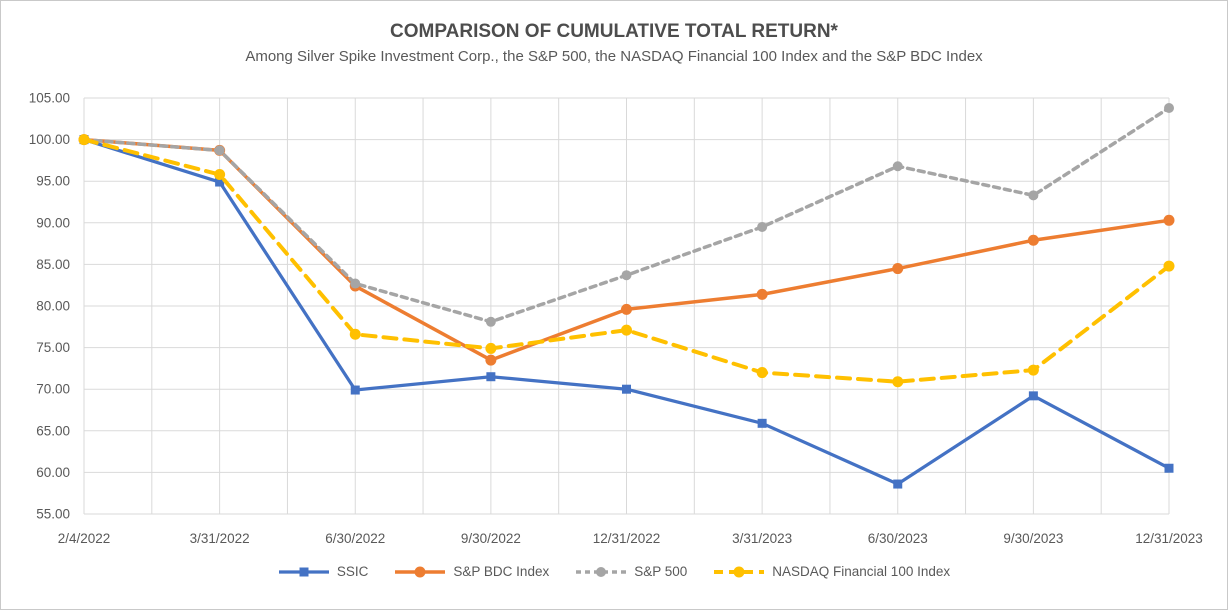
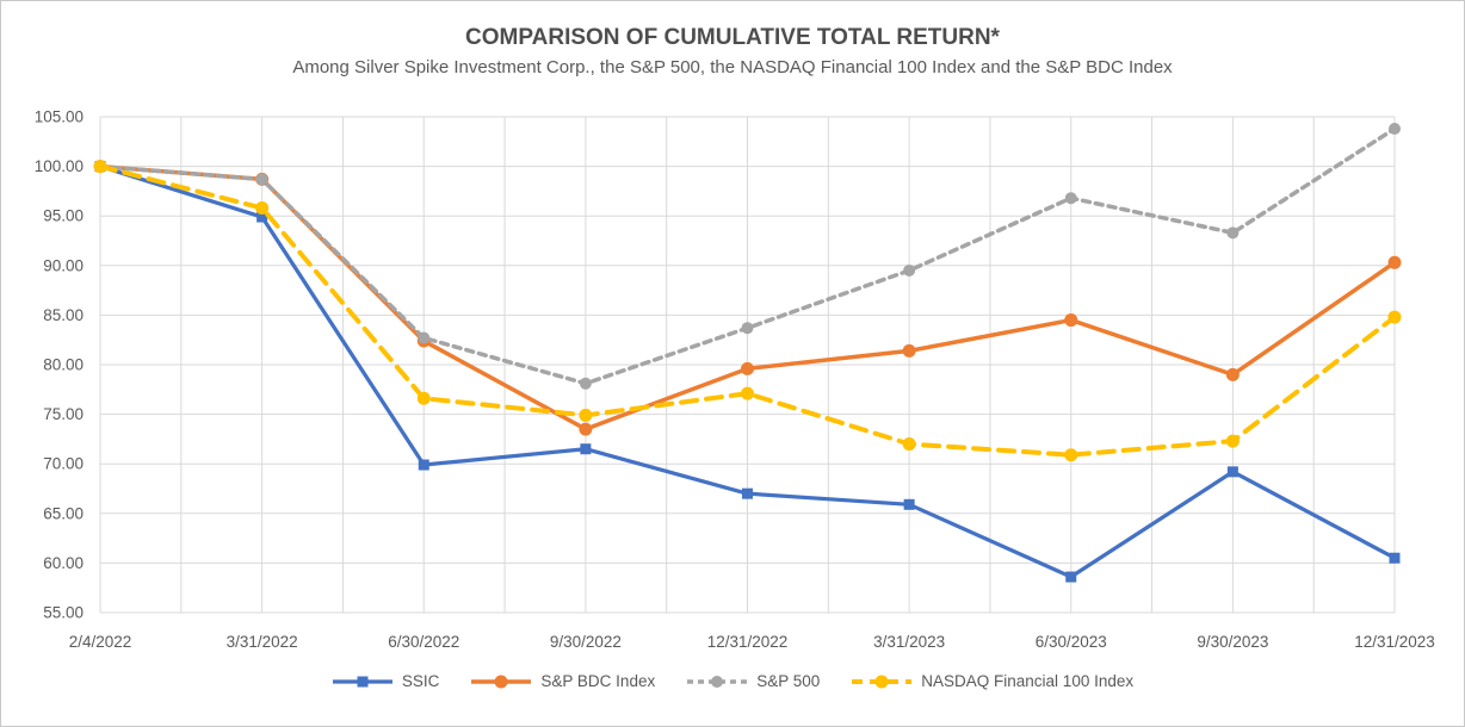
SSIC/12/31/2022: 70 -> 67
S&P BDC Index/9/30/2023: 88 -> 79
